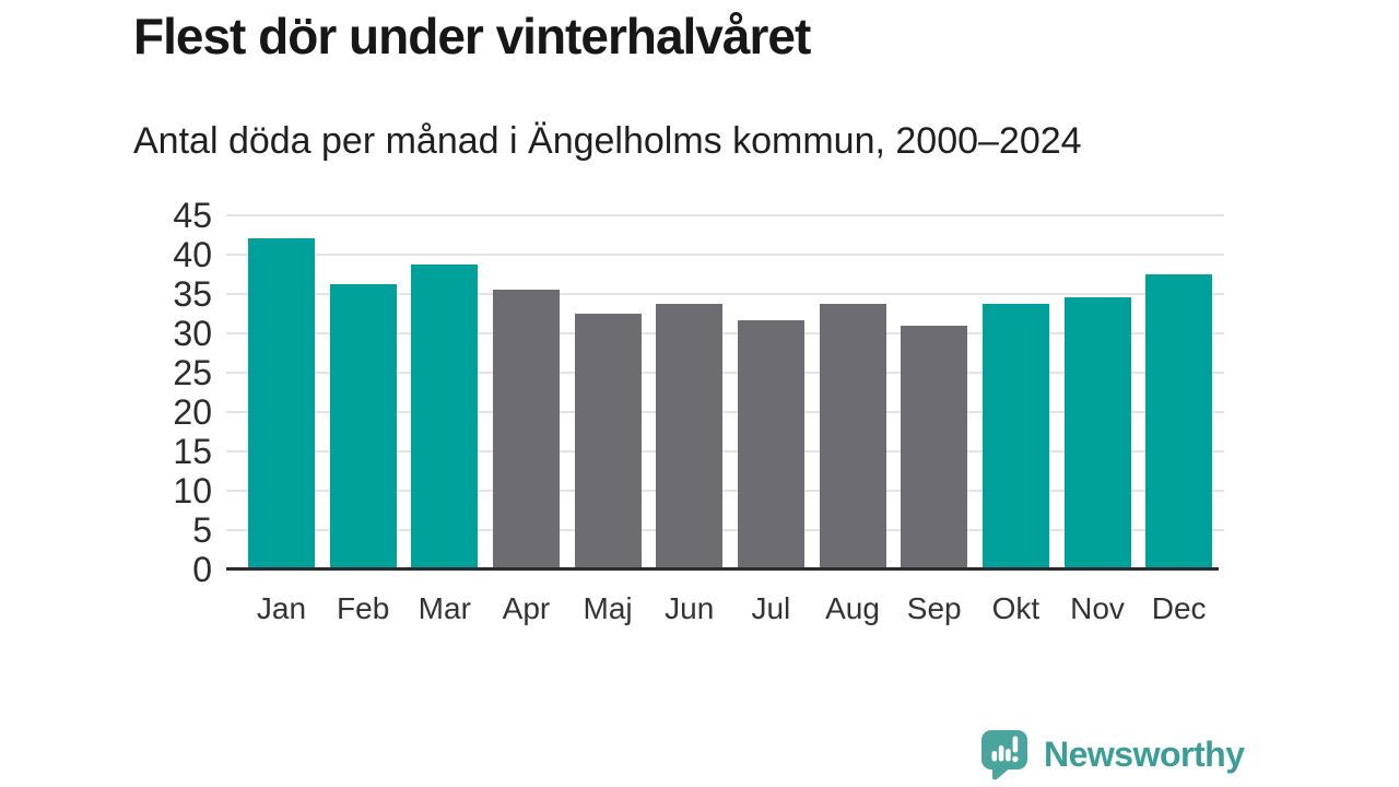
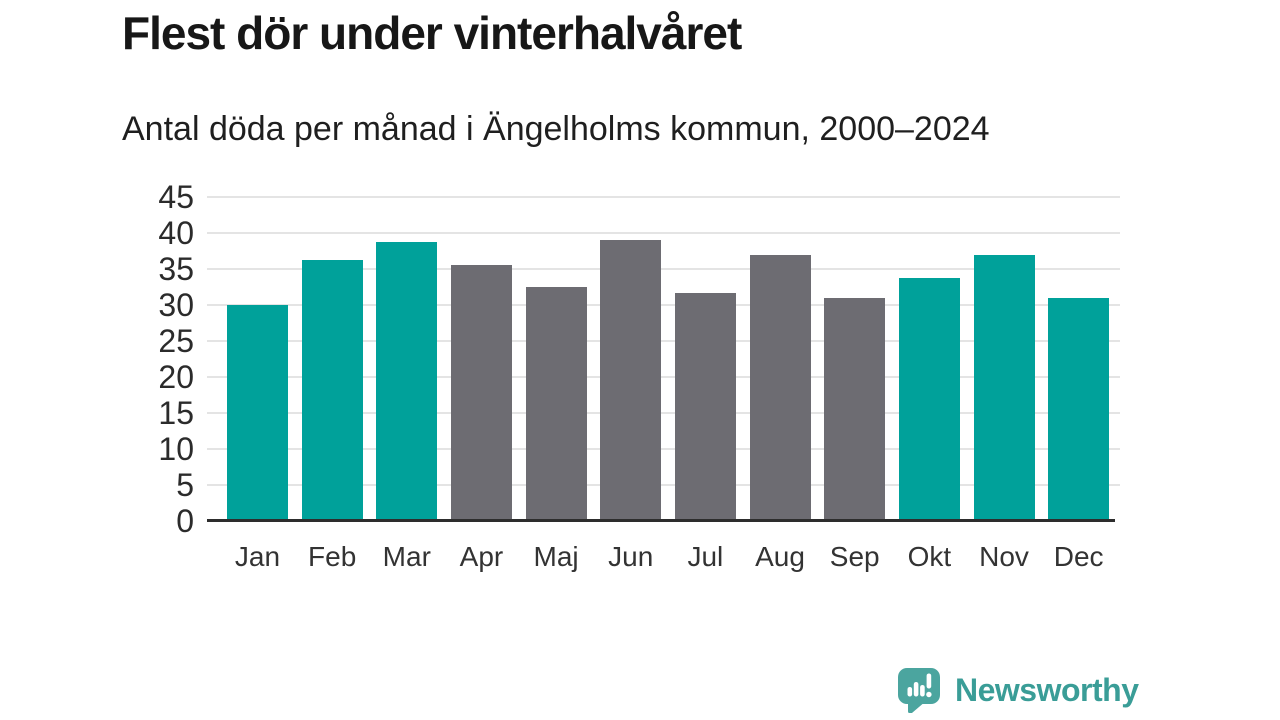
Jan: 42 -> 30
Jun: 34 -> 39
Aug: 34 -> 37
Nov: 35 -> 37
Dec: 38 -> 31
